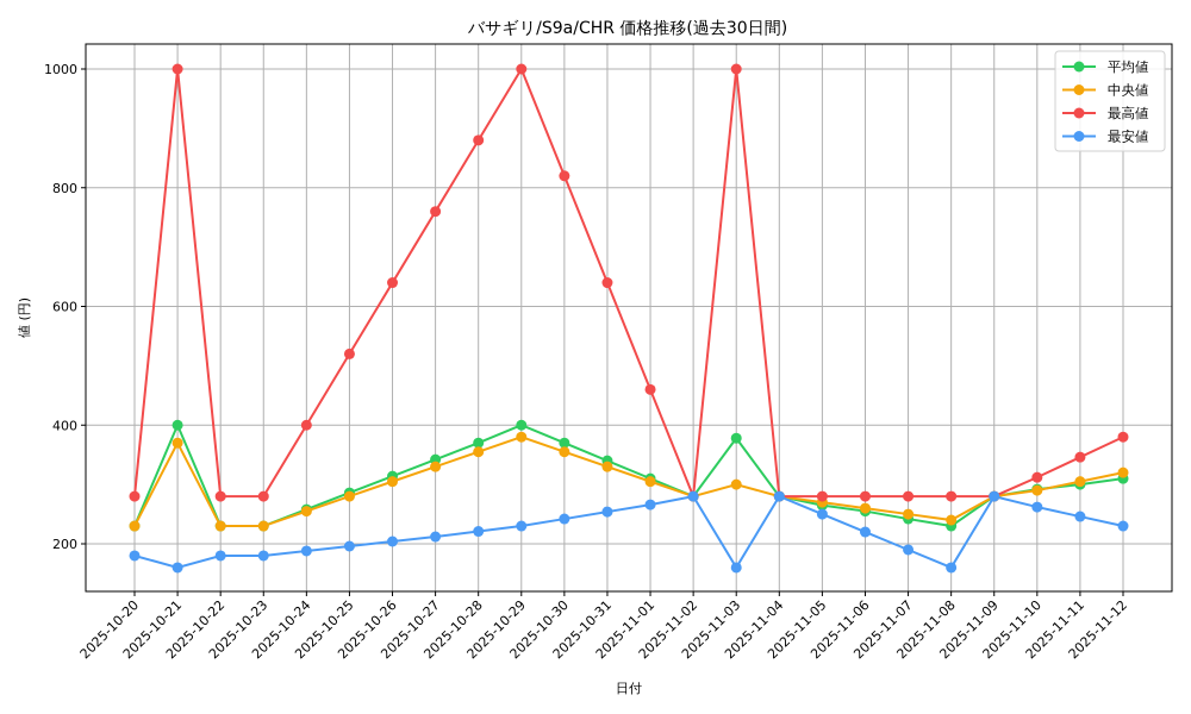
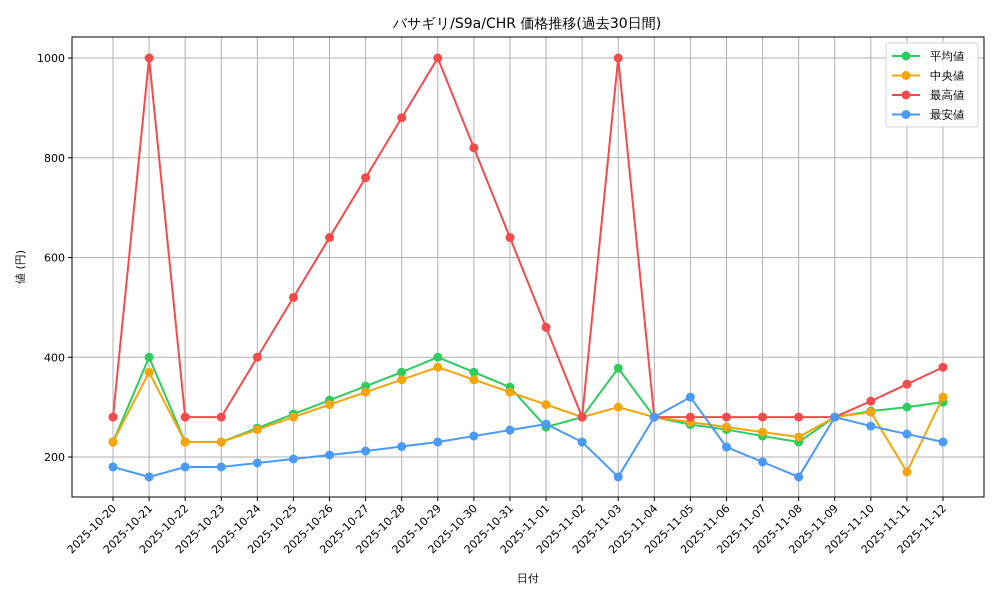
平均値/2025-11-01: 310 -> 260
最安値/2025-11-02: 280 -> 230
最安値/2025-11-05: 250 -> 320
中央値/2025-11-11: 300 -> 170
